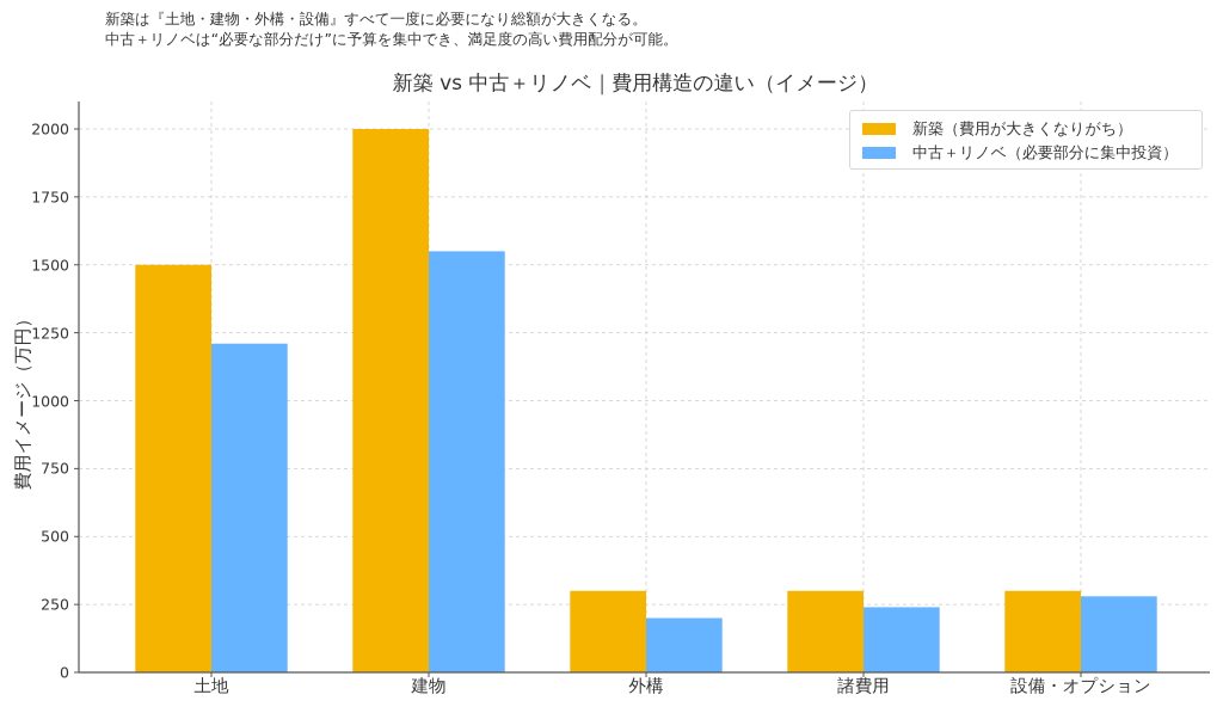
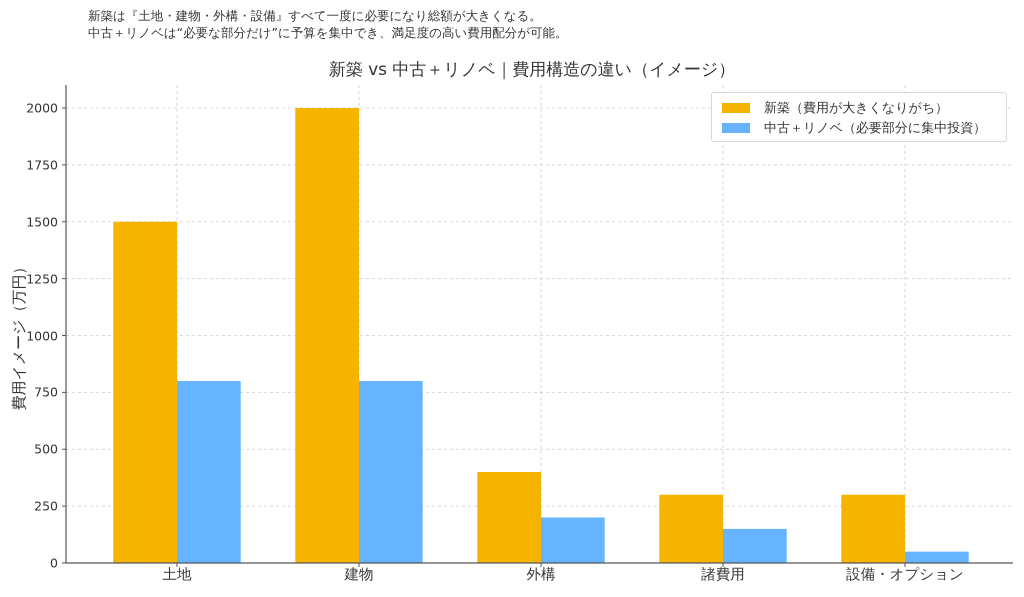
中古＋リノベ（必要部分に集中投資）/土地: 1210 -> 800
中古＋リノベ（必要部分に集中投資）/建物: 1550 -> 800
新築（費用が大きくなりがち）/外構: 300 -> 400
中古＋リノベ（必要部分に集中投資）/諸費用: 240 -> 150
中古＋リノベ（必要部分に集中投資）/設備・オプション: 280 -> 50
